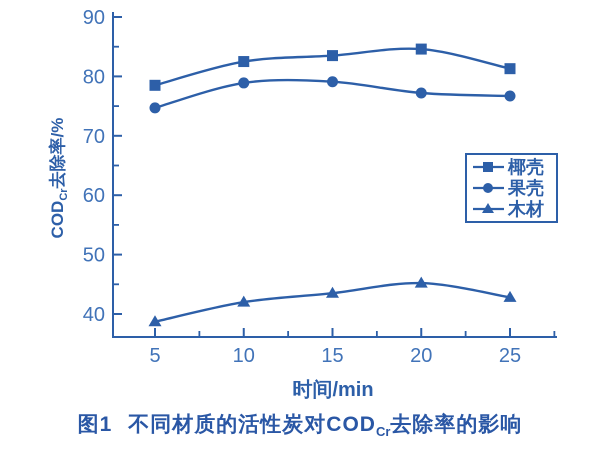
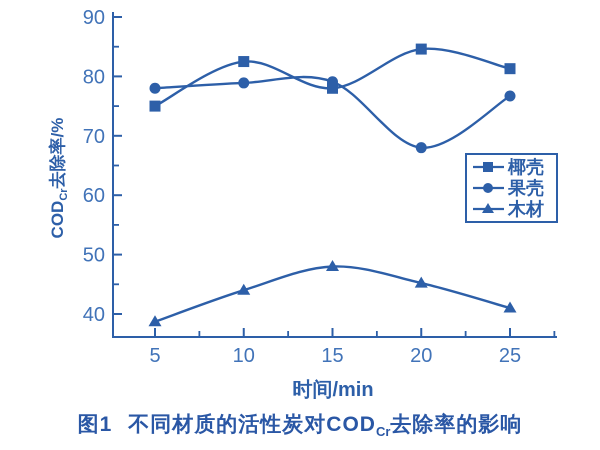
椰壳/5: 78 -> 75
果壳/5: 75 -> 78
木材/10: 42 -> 44
椰壳/15: 84 -> 78
木材/15: 44 -> 48
果壳/20: 77 -> 68
木材/25: 43 -> 41
